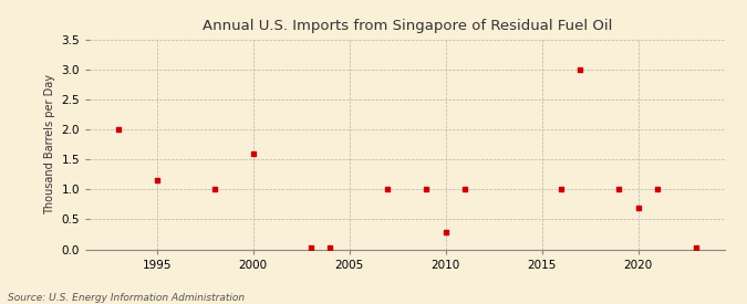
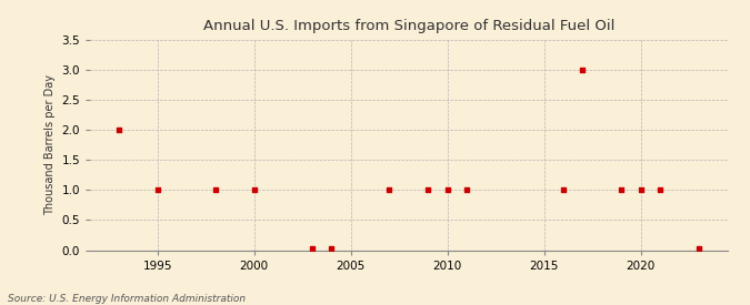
1995: 1.16 -> 1.00
2000: 1.60 -> 1.00
2010: 0.28 -> 1.00
2020: 0.70 -> 1.00
